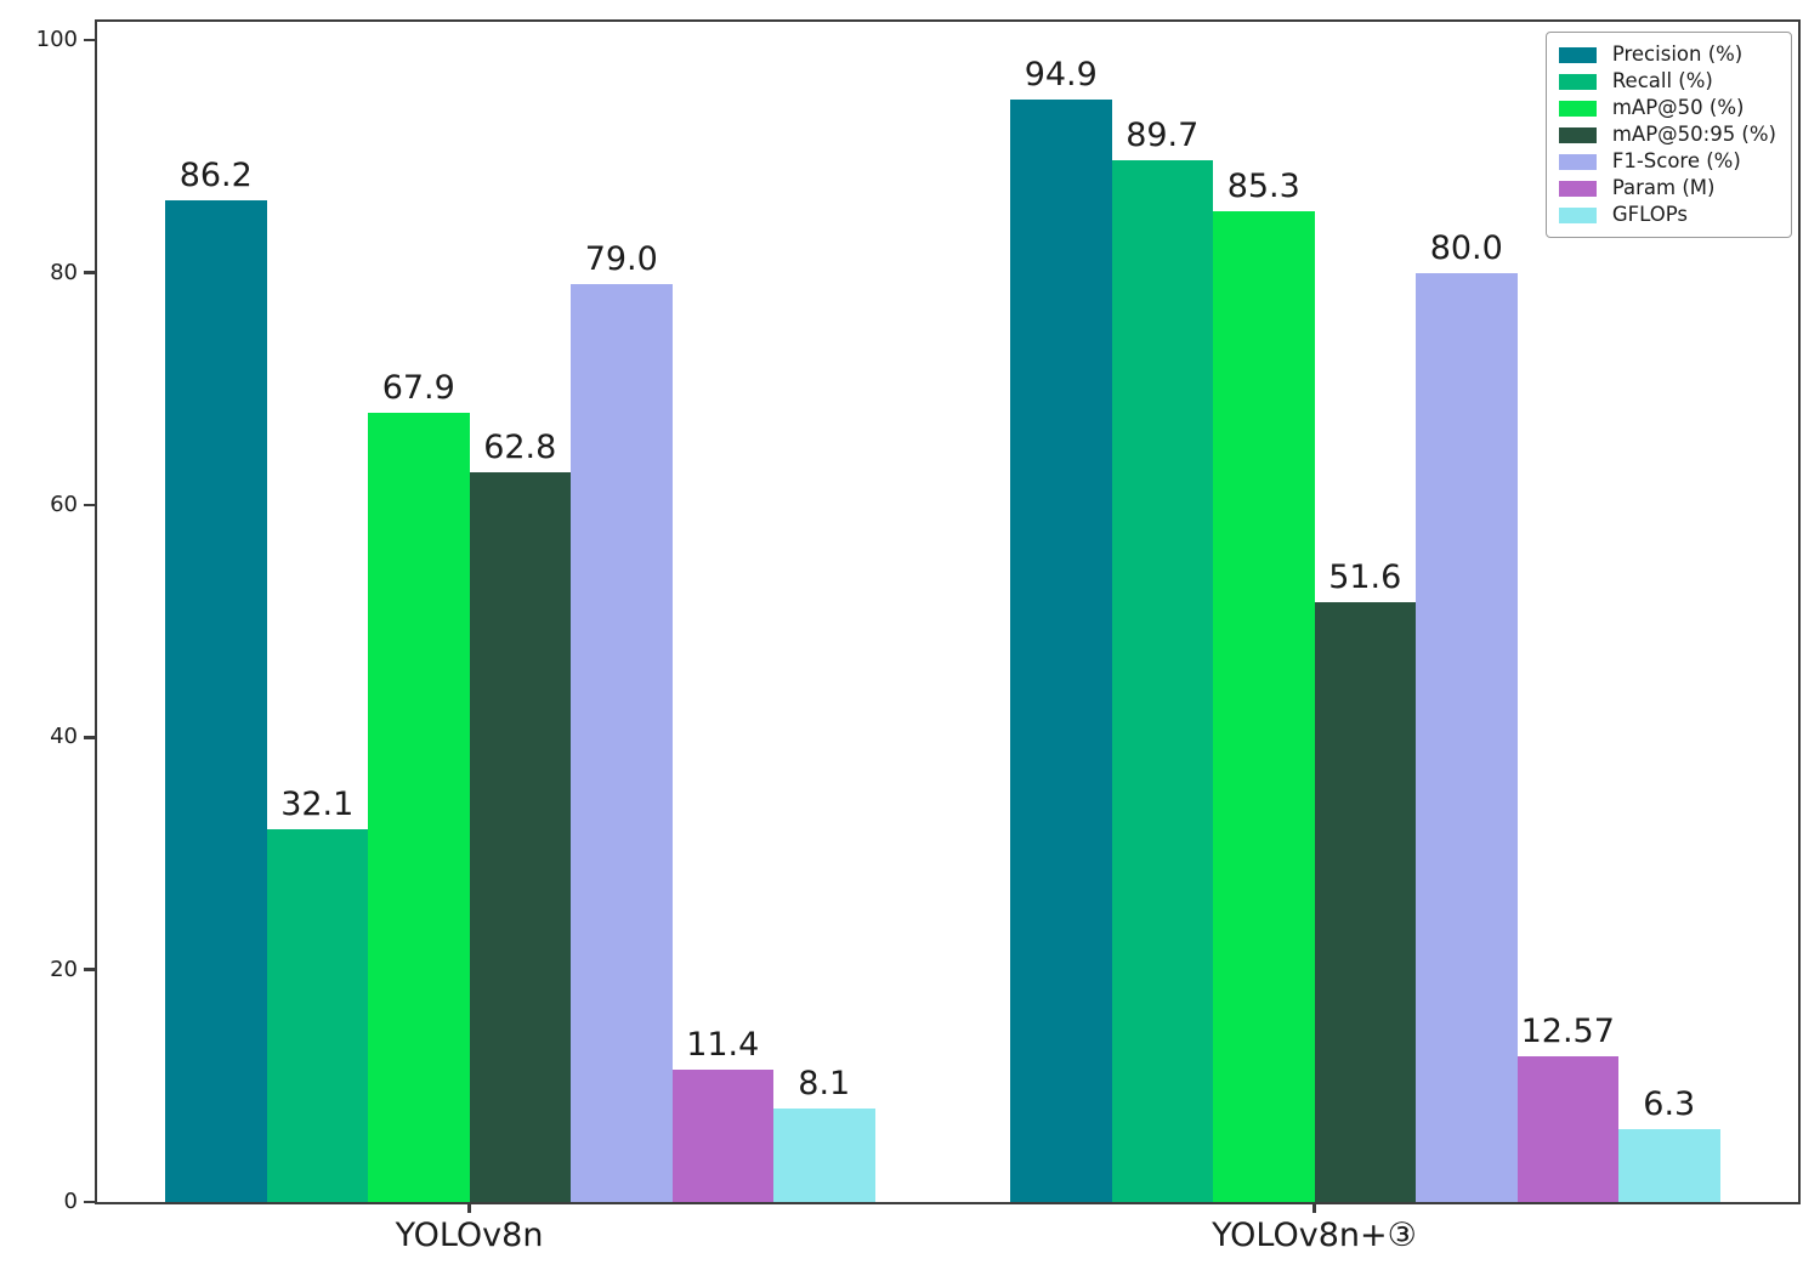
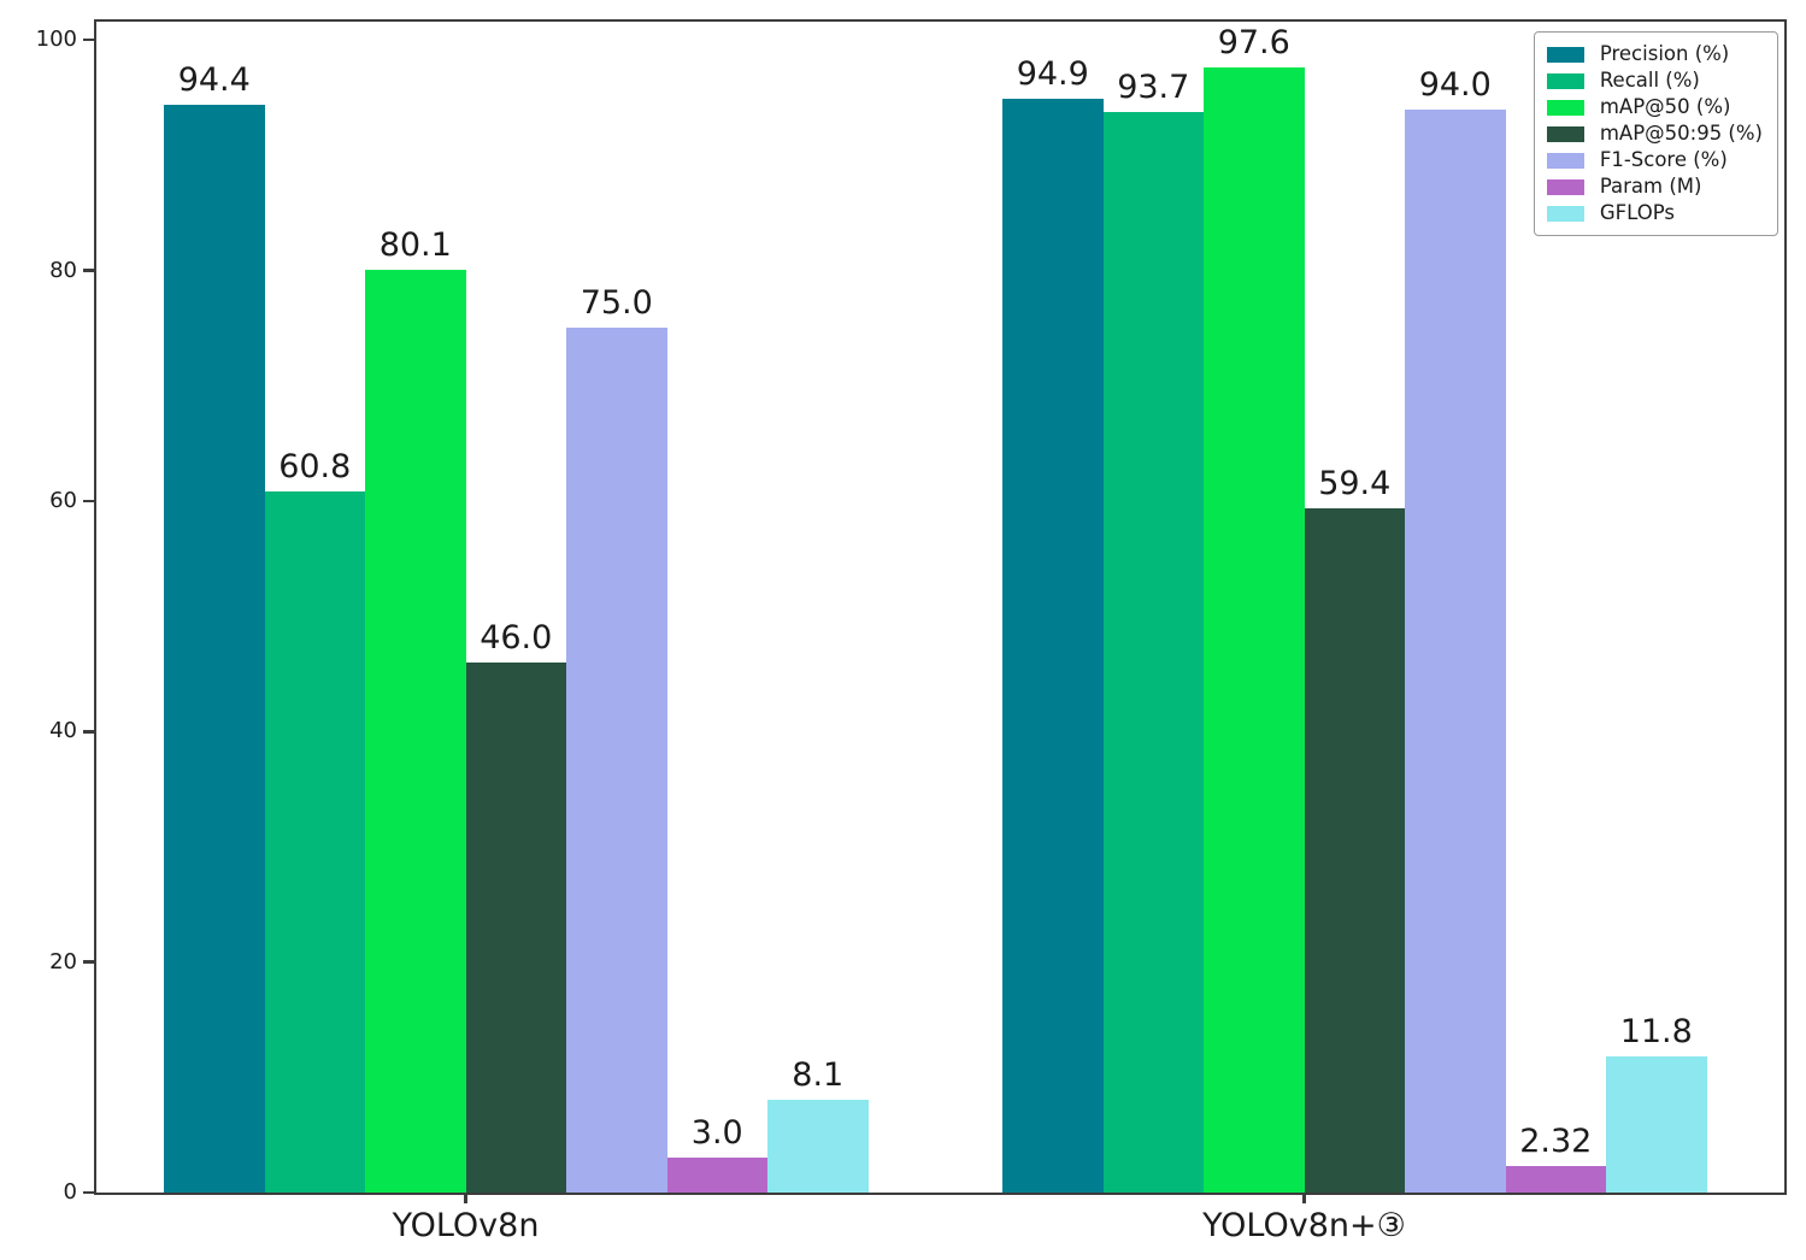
Precision (%)/YOLOv8n: 86.2 -> 94.4
Recall (%)/YOLOv8n: 32.1 -> 60.8
mAP@50 (%)/YOLOv8n: 67.9 -> 80.1
mAP@50:95 (%)/YOLOv8n: 62.8 -> 46.0
F1-Score (%)/YOLOv8n: 79.0 -> 75.0
Param (M)/YOLOv8n: 11.4 -> 3.0
Recall (%)/YOLOv8n+③: 89.7 -> 93.7
mAP@50 (%)/YOLOv8n+③: 85.3 -> 97.6
mAP@50:95 (%)/YOLOv8n+③: 51.6 -> 59.4
F1-Score (%)/YOLOv8n+③: 80.0 -> 94.0
Param (M)/YOLOv8n+③: 12.57 -> 2.32
GFLOPs/YOLOv8n+③: 6.3 -> 11.8
